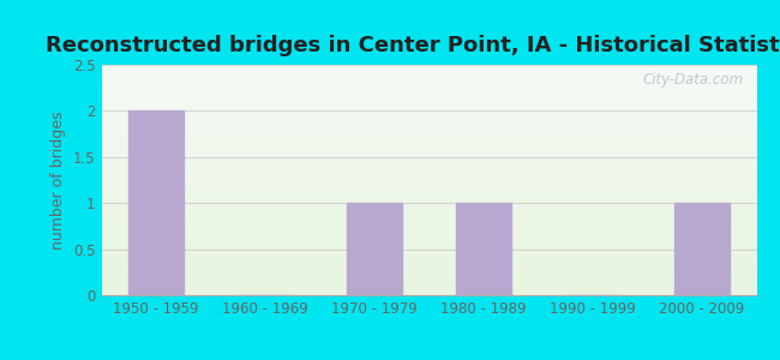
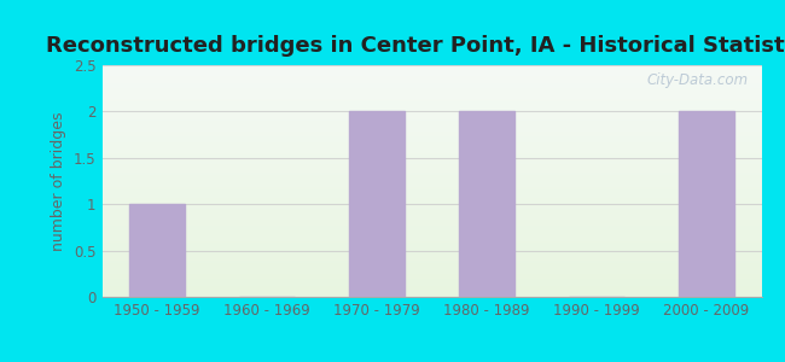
1950 - 1959: 2 -> 1
1970 - 1979: 1 -> 2
1980 - 1989: 1 -> 2
2000 - 2009: 1 -> 2
